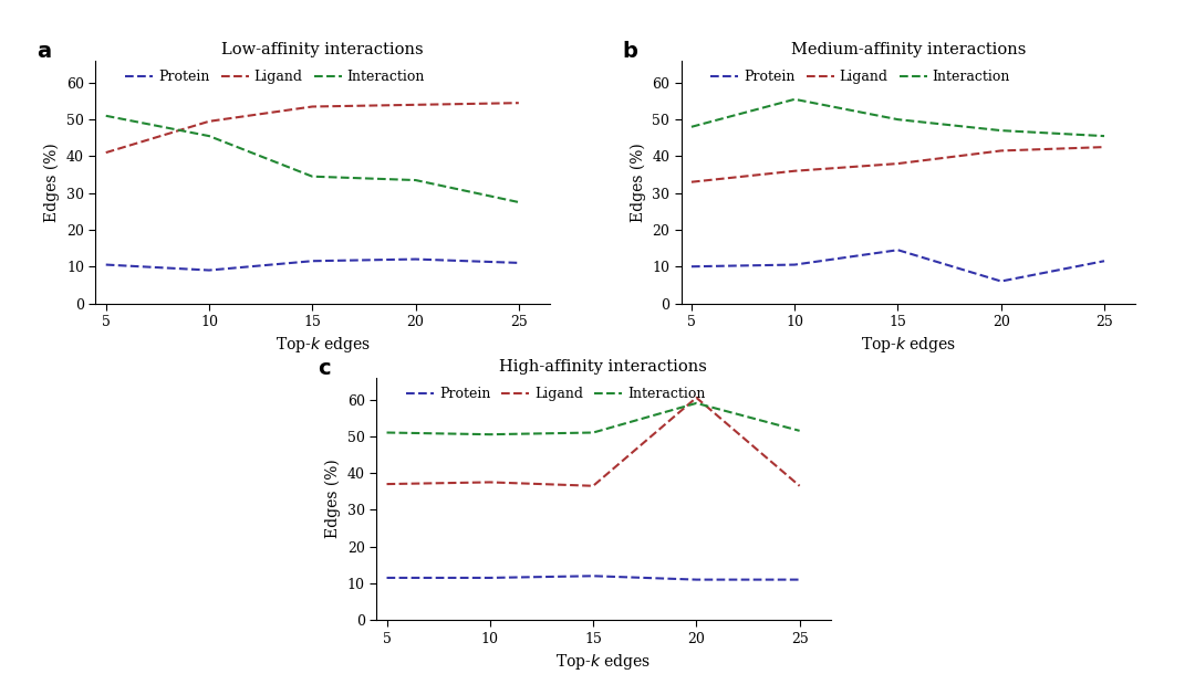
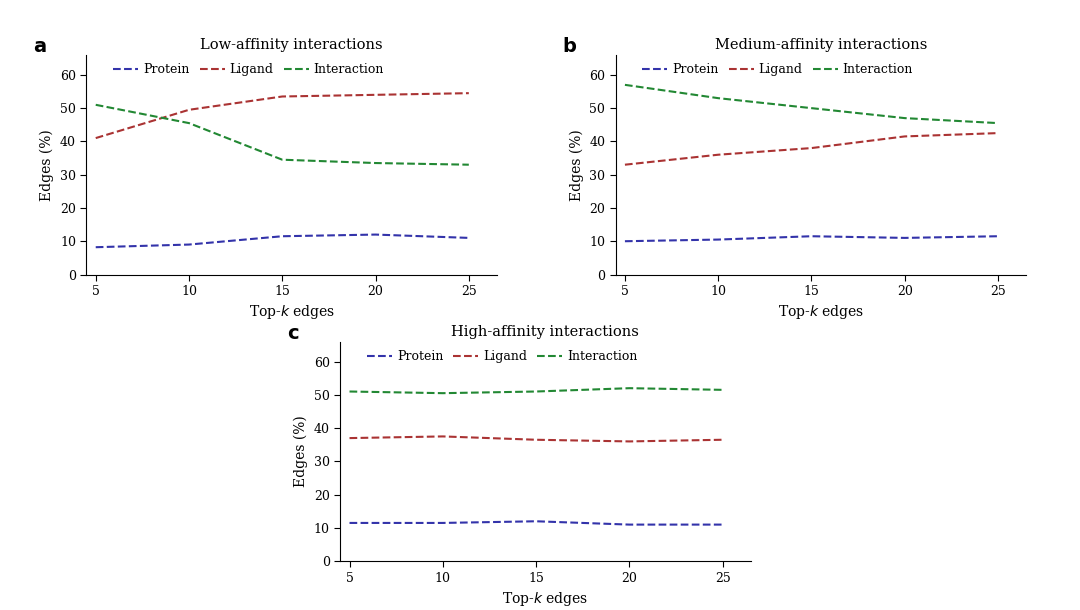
Low-affinity interactions/Protein/5: 10.5 -> 8.2
Low-affinity interactions/Interaction/25: 27.5 -> 33.0
Medium-affinity interactions/Interaction/5: 48.0 -> 57.0
Medium-affinity interactions/Interaction/10: 55.5 -> 53.0
Medium-affinity interactions/Protein/15: 14.5 -> 11.5
Medium-affinity interactions/Protein/20: 6.0 -> 11.0
High-affinity interactions/Ligand/20: 60.5 -> 36.0
High-affinity interactions/Interaction/20: 59.0 -> 52.0
